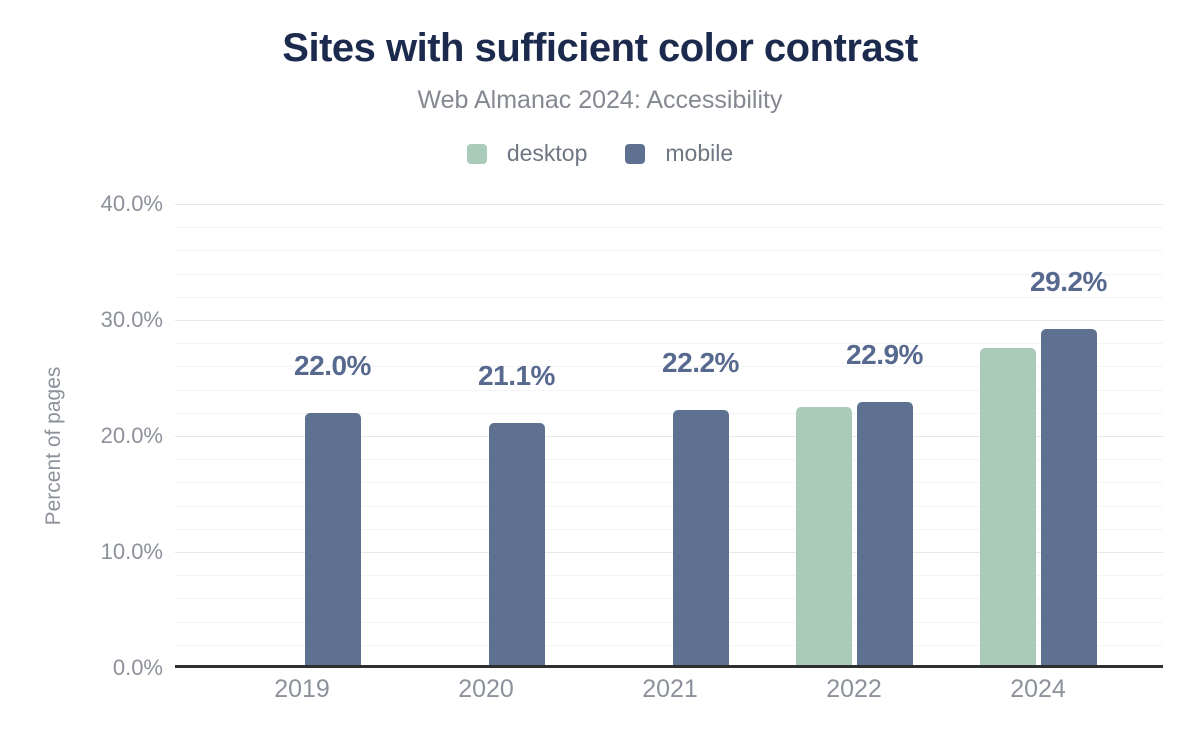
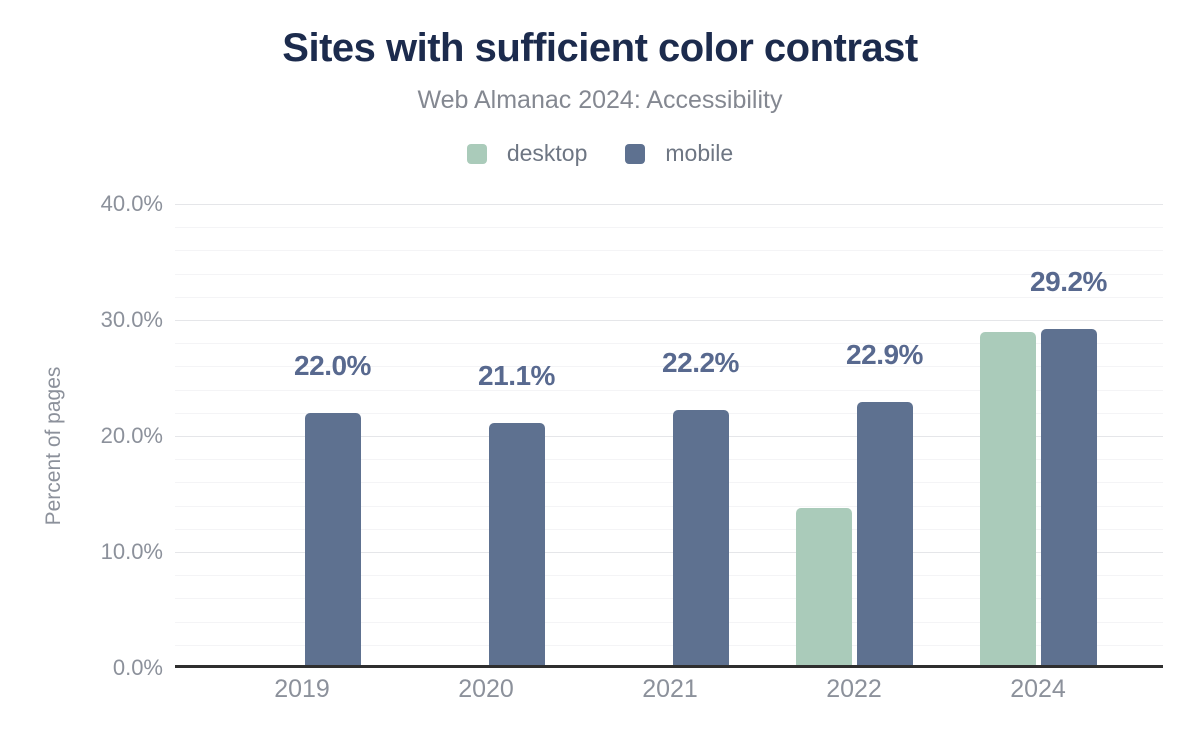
desktop/2022: 22.5% -> 13.8%
desktop/2024: 27.6% -> 29.0%
